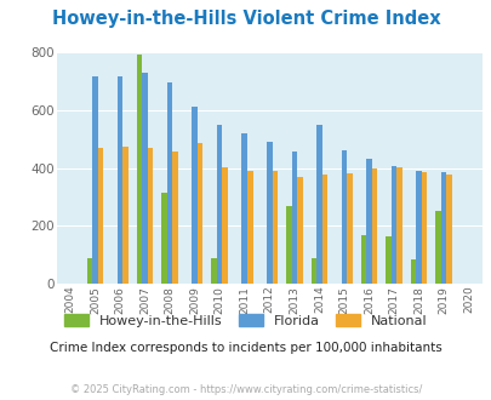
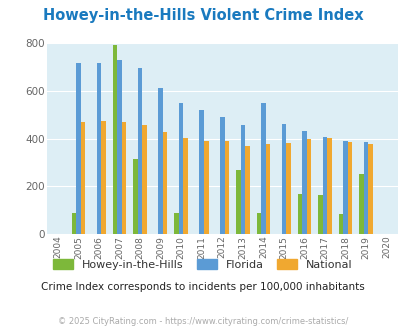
National/2009: 485 -> 428
